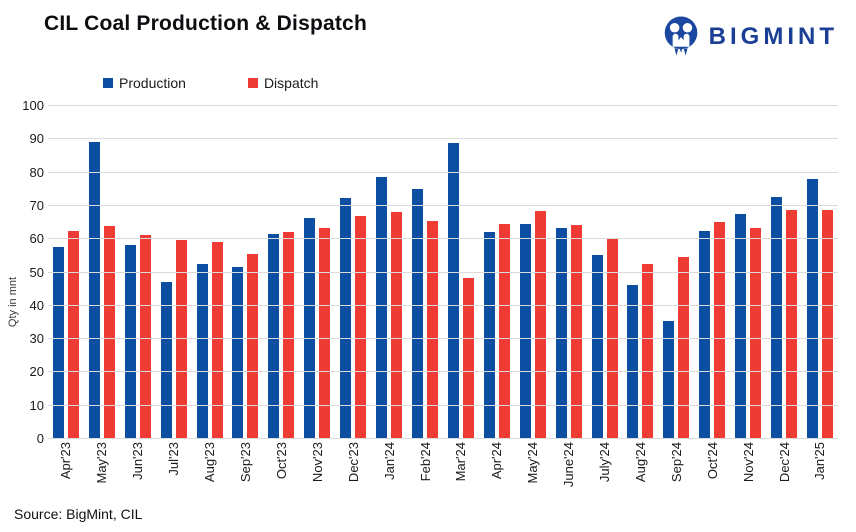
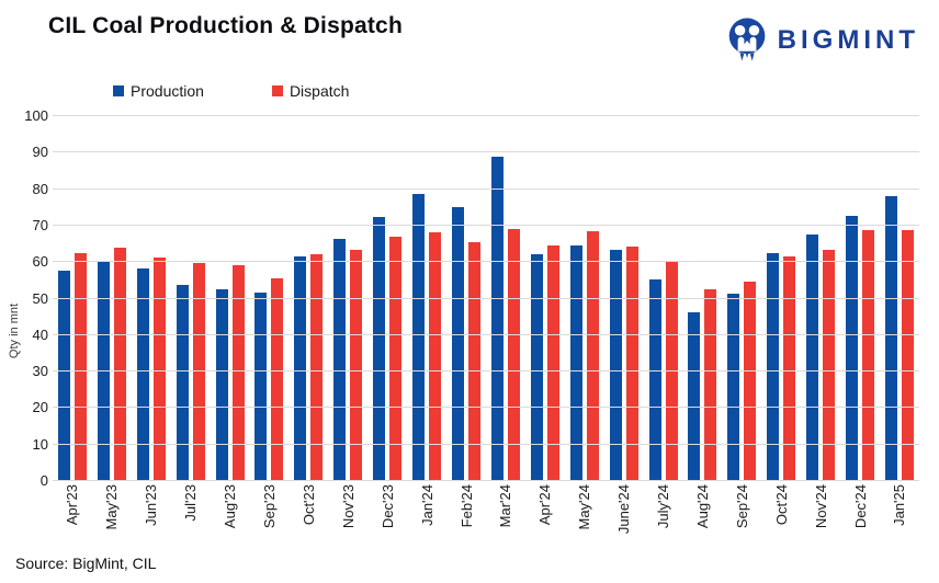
Production/May'23: 89 -> 60
Production/Jul'23: 47 -> 54
Dispatch/Mar'24: 48 -> 69
Production/Sep'24: 35 -> 51
Dispatch/Oct'24: 65 -> 61
